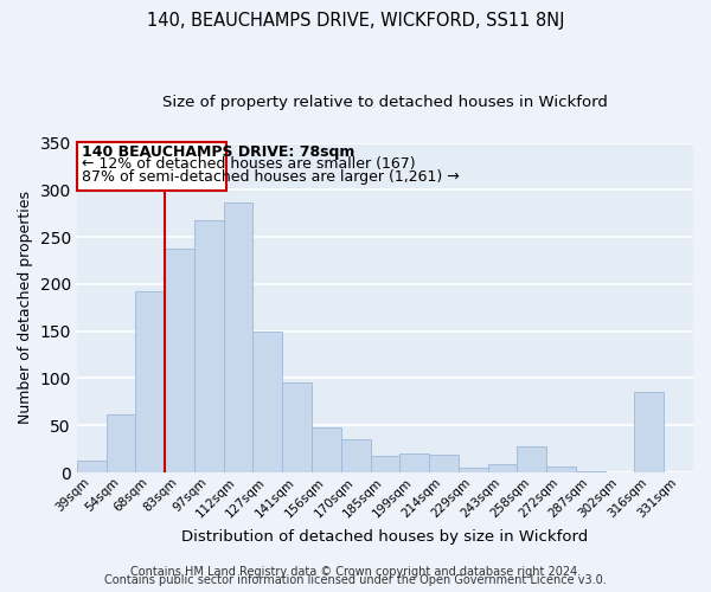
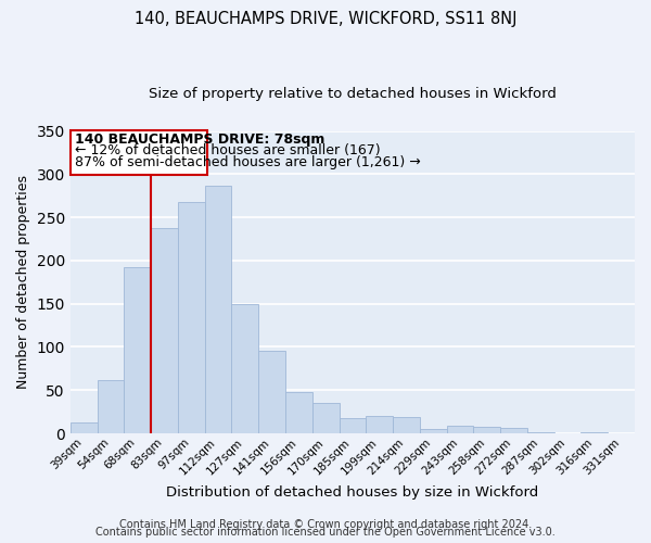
258sqm: 28 -> 7
316sqm: 86 -> 1
